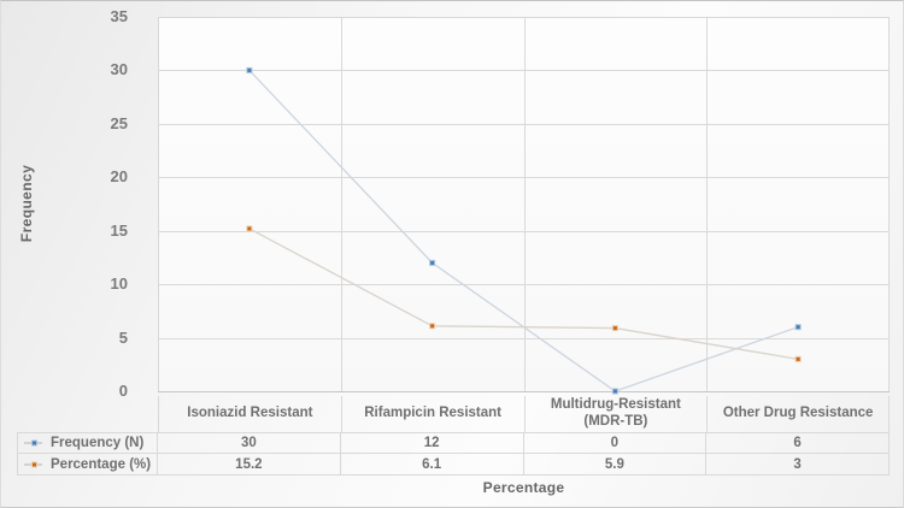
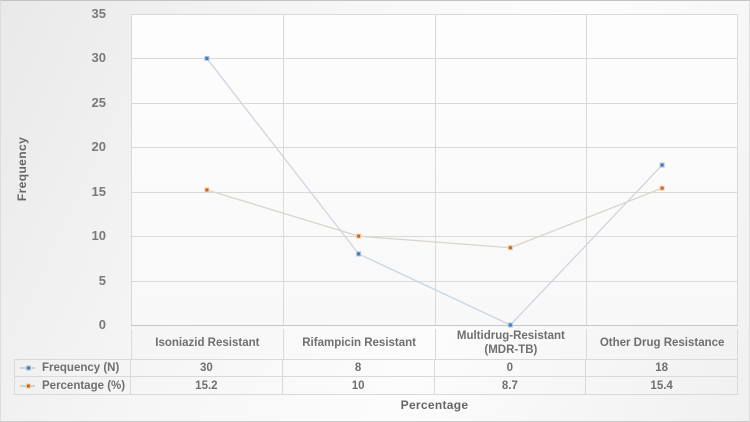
Frequency (N)/Rifampicin Resistant: 12 -> 8
Percentage (%)/Rifampicin Resistant: 6.1 -> 10
Percentage (%)/Multidrug-Resistant (MDR-TB): 5.9 -> 8.7
Frequency (N)/Other Drug Resistance: 6 -> 18
Percentage (%)/Other Drug Resistance: 3 -> 15.4
